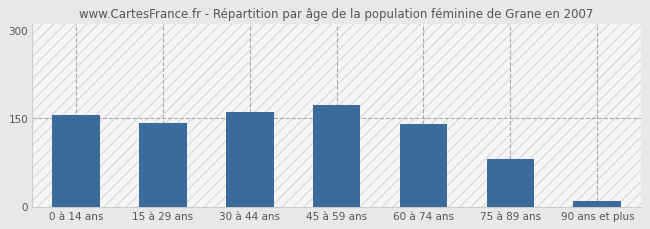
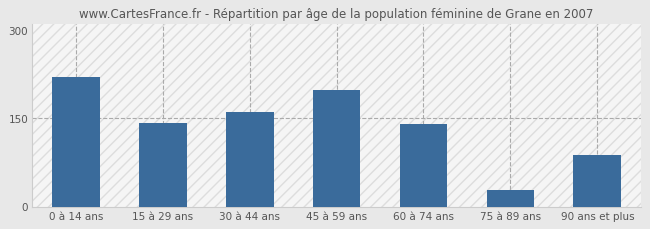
0 à 14 ans: 155 -> 220
45 à 59 ans: 172 -> 198
75 à 89 ans: 80 -> 28
90 ans et plus: 10 -> 88
